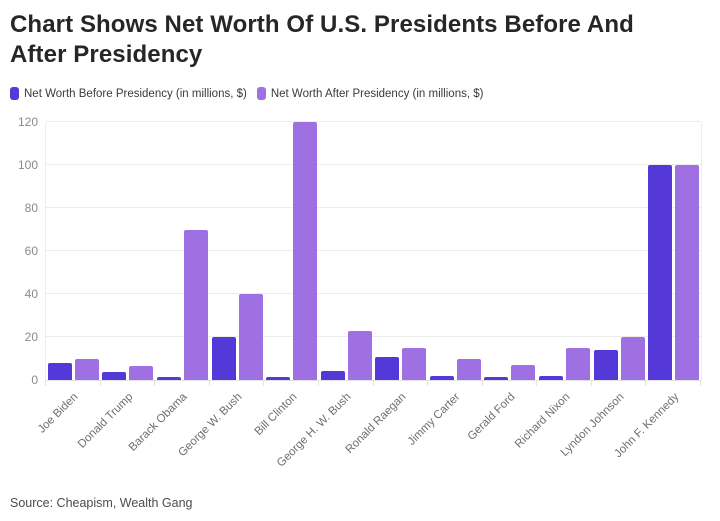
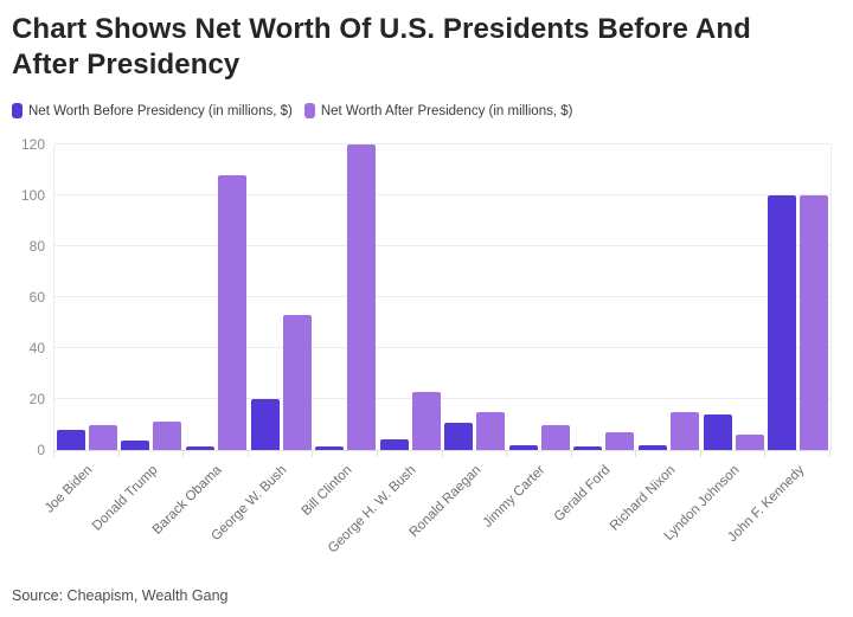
Net Worth After Presidency (in millions, $)/Donald Trump: 6 -> 11
Net Worth After Presidency (in millions, $)/Barack Obama: 70 -> 108
Net Worth After Presidency (in millions, $)/George W. Bush: 40 -> 53
Net Worth After Presidency (in millions, $)/Lyndon Johnson: 20 -> 6
